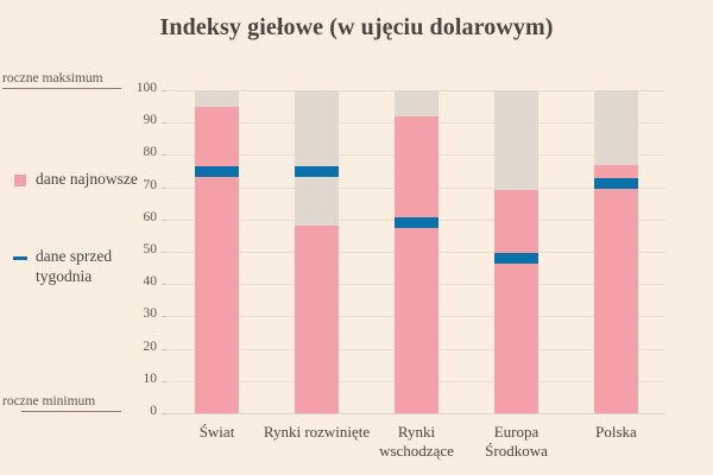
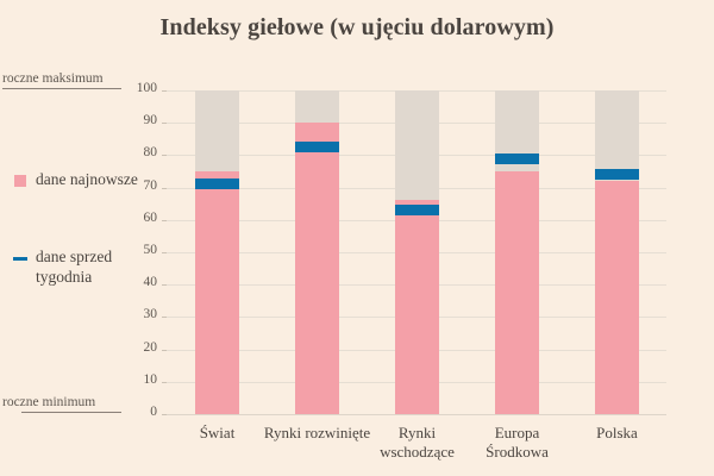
dane najnowsze/Świat: 95 -> 75
dane sprzed tygodnia/Świat: 75 -> 71
dane najnowsze/Rynki rozwinięte: 58 -> 90
dane sprzed tygodnia/Rynki rozwinięte: 75 -> 82
dane najnowsze/Rynki wschodzące: 92 -> 66
dane sprzed tygodnia/Rynki wschodzące: 59 -> 63
dane najnowsze/Europa Środkowa: 69 -> 75
dane sprzed tygodnia/Europa Środkowa: 48 -> 79
dane najnowsze/Polska: 77 -> 72
dane sprzed tygodnia/Polska: 71 -> 74
